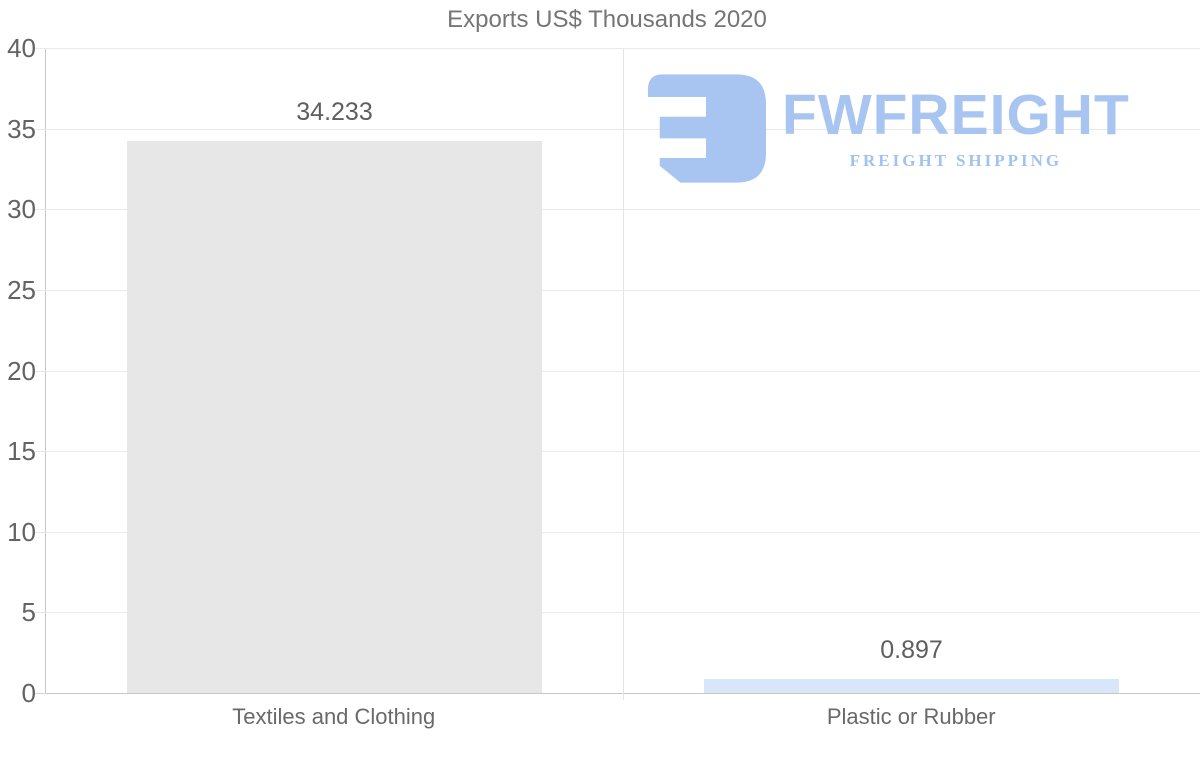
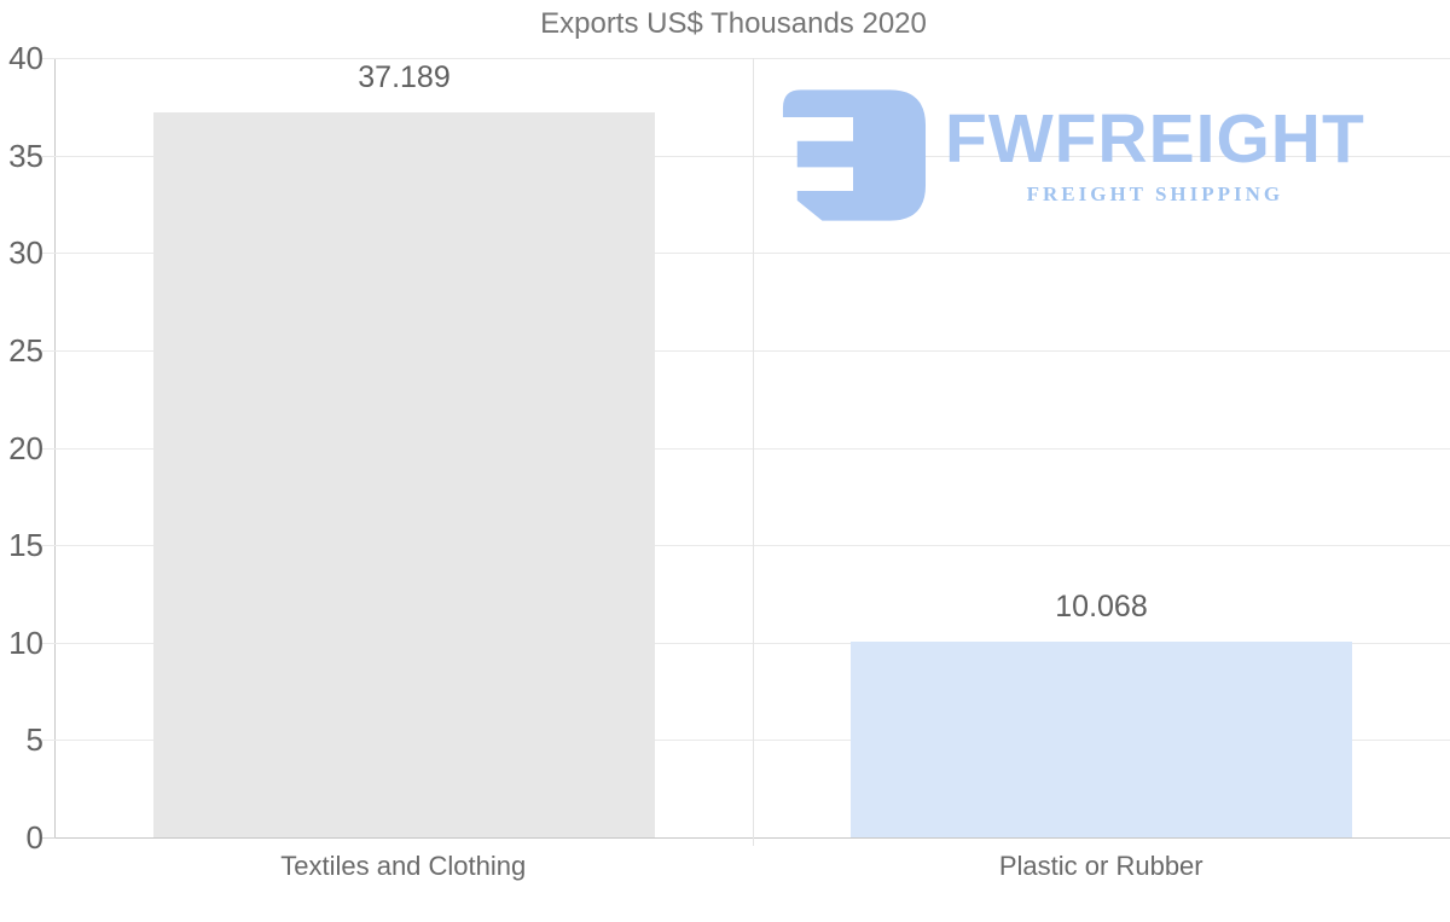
Textiles and Clothing: 34.233 -> 37.189
Plastic or Rubber: 0.897 -> 10.068
